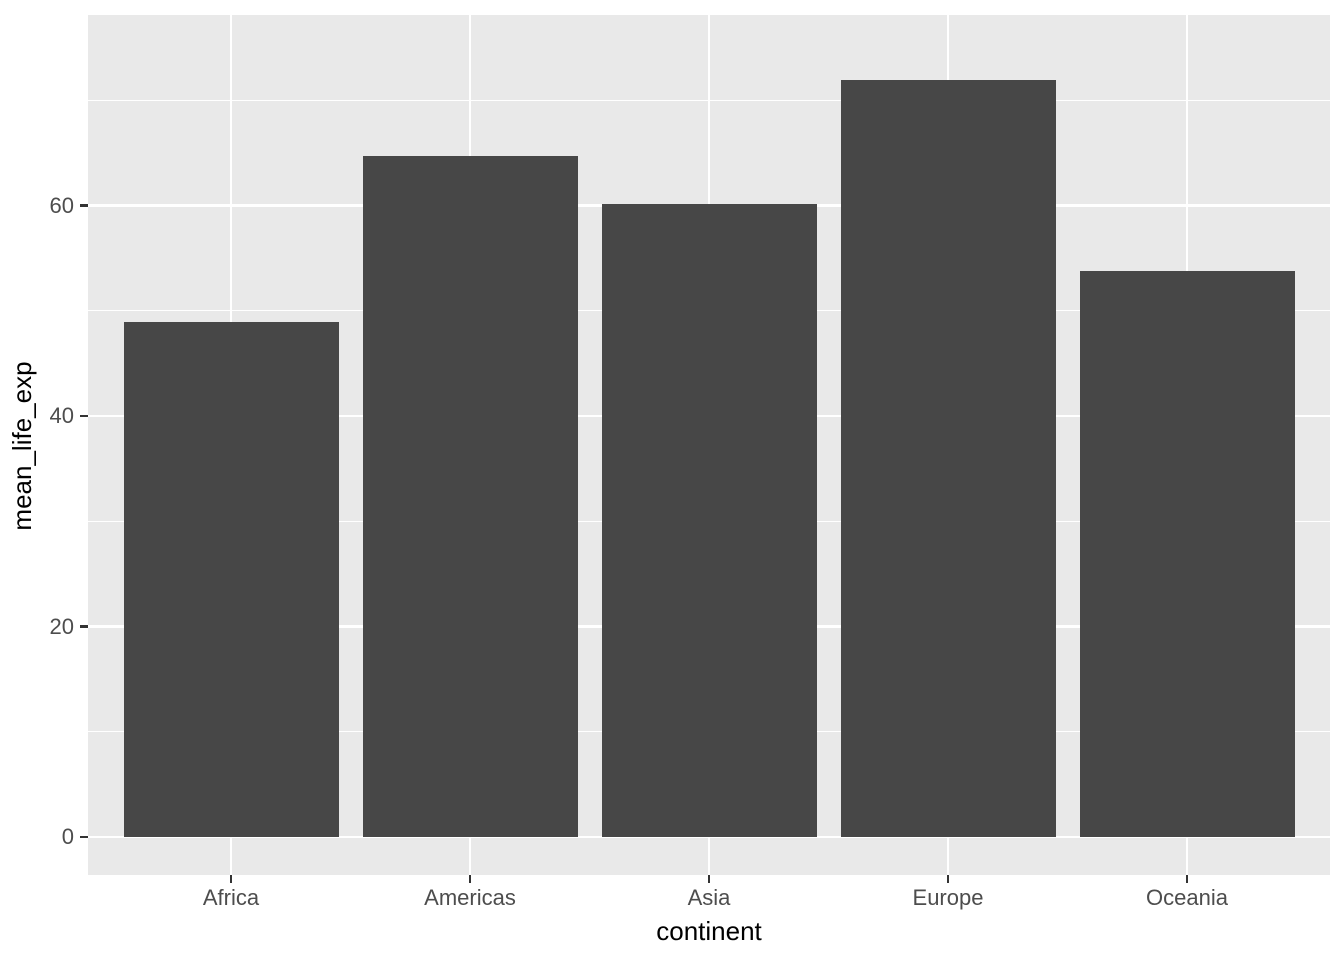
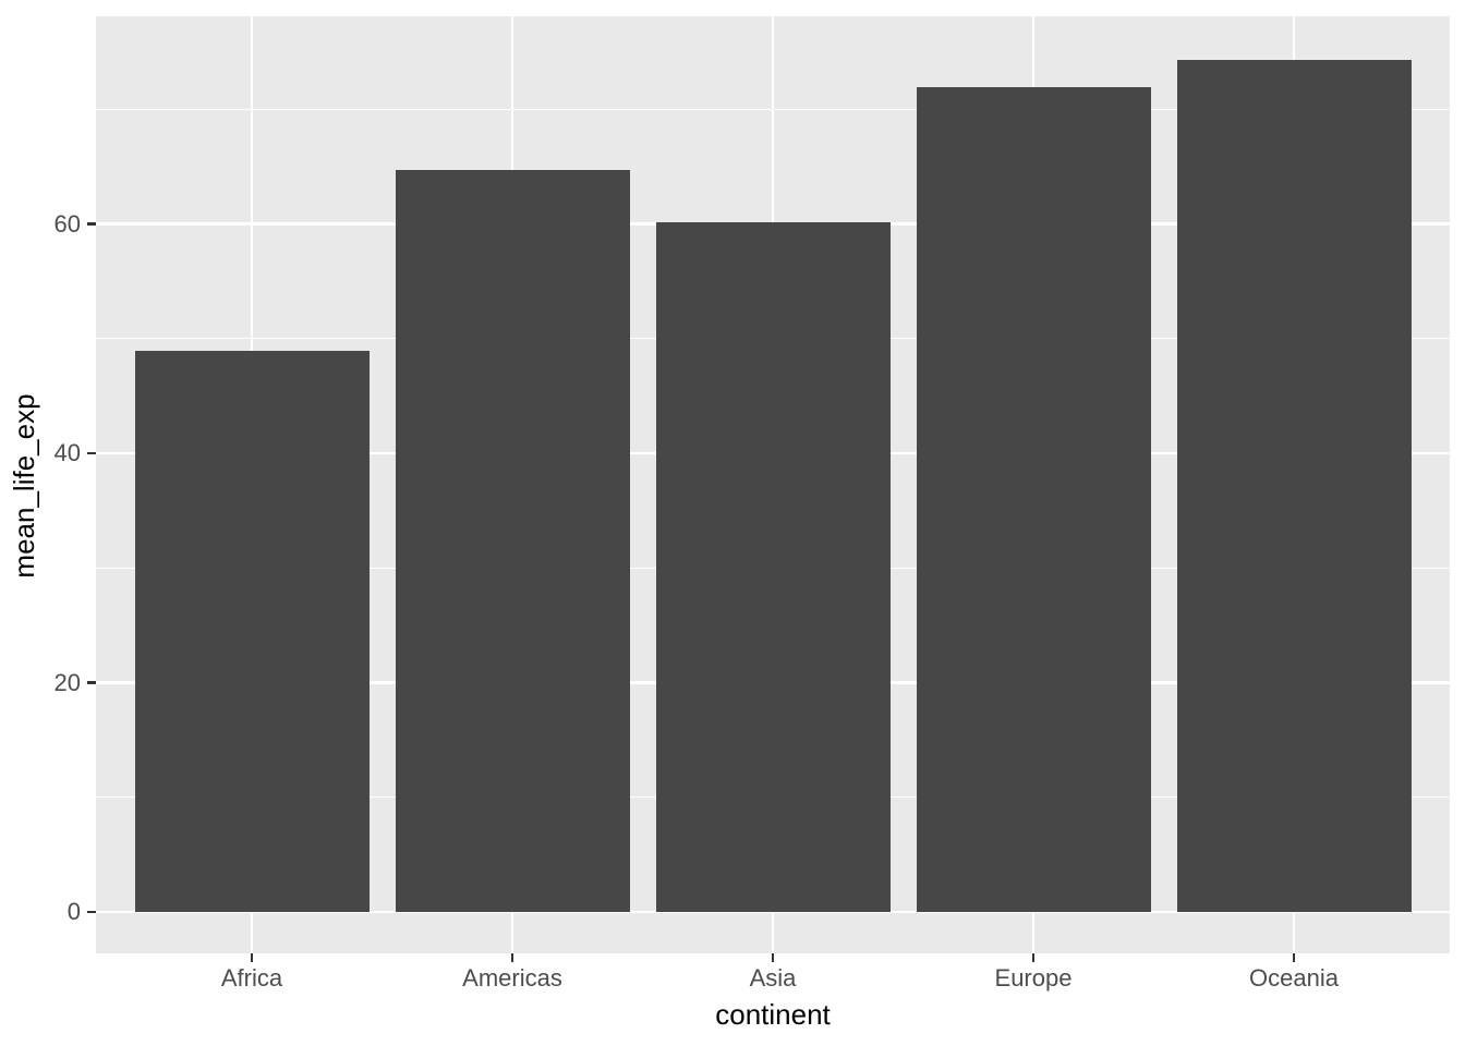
Oceania: 53.8 -> 74.3
